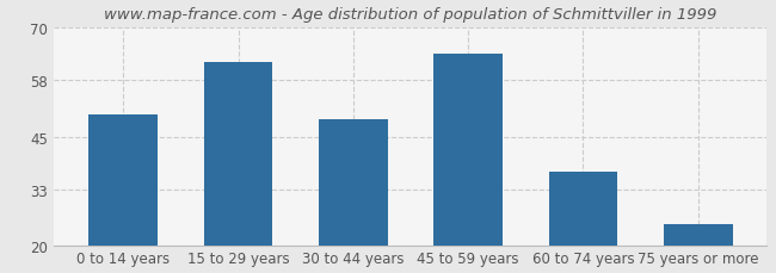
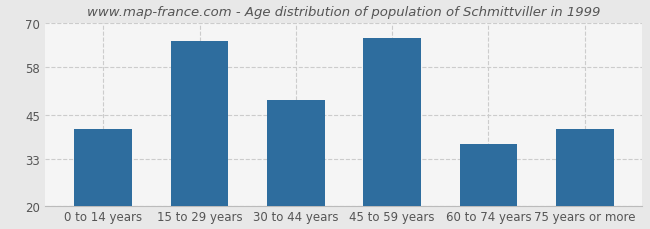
0 to 14 years: 50 -> 41
15 to 29 years: 62 -> 65
45 to 59 years: 64 -> 66
75 years or more: 25 -> 41
